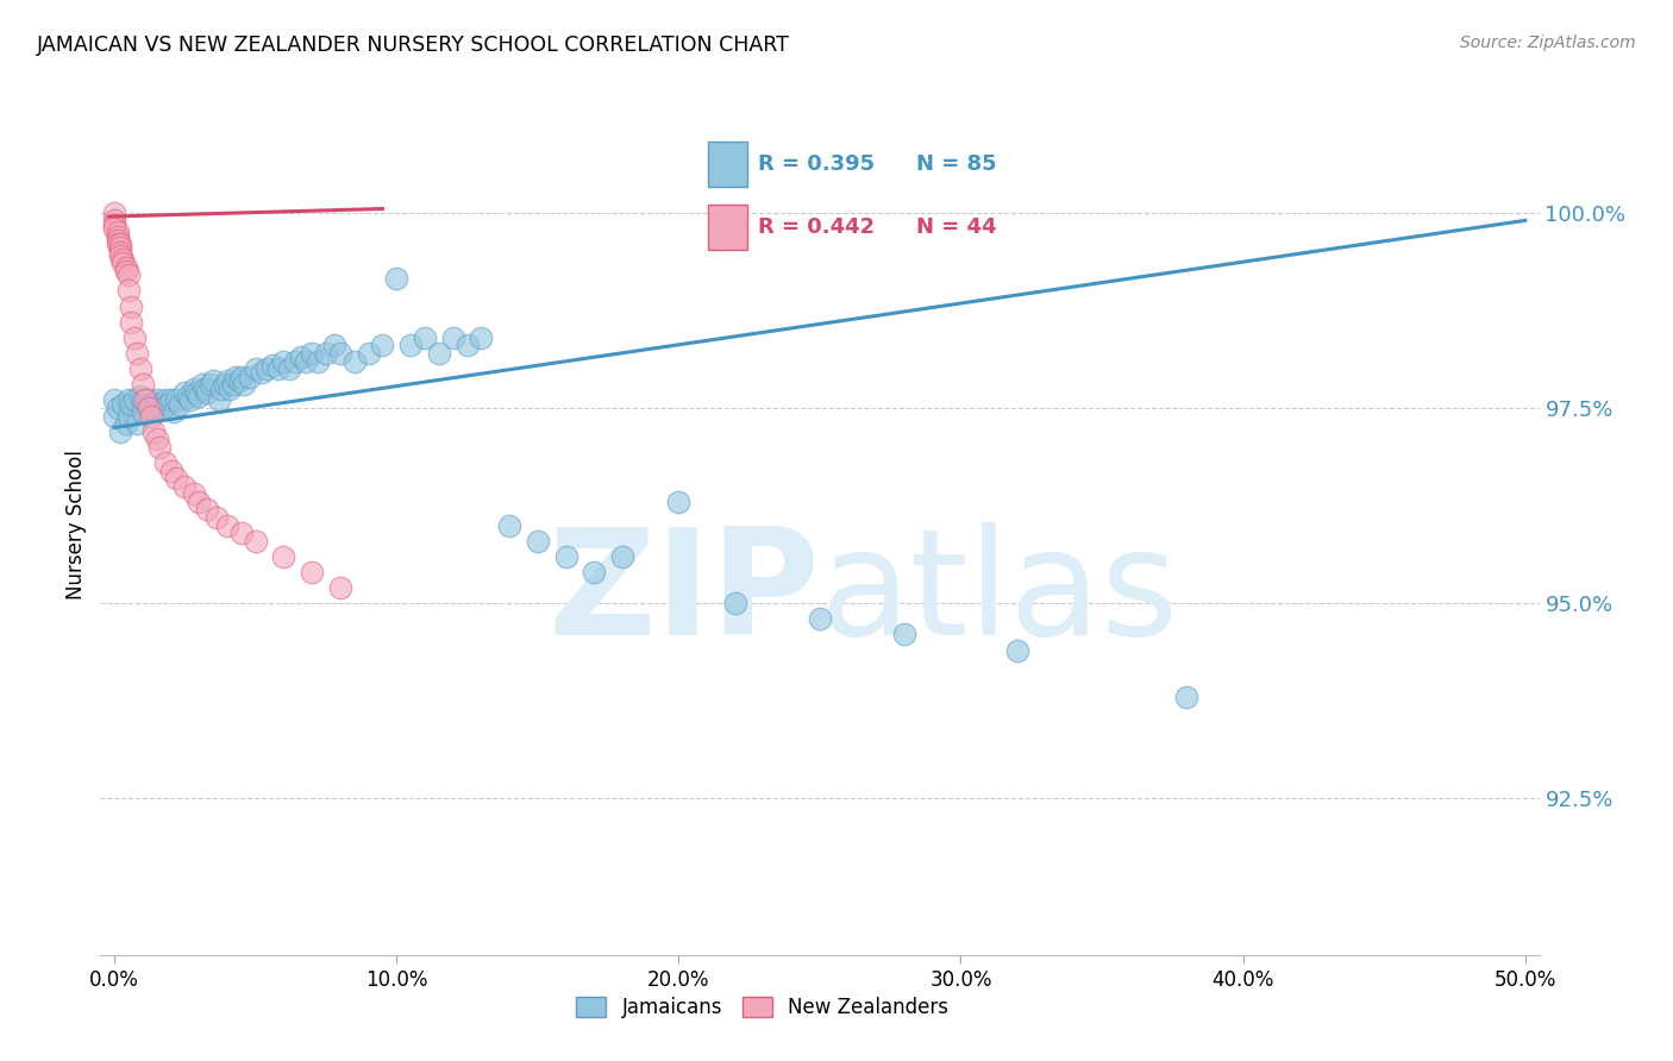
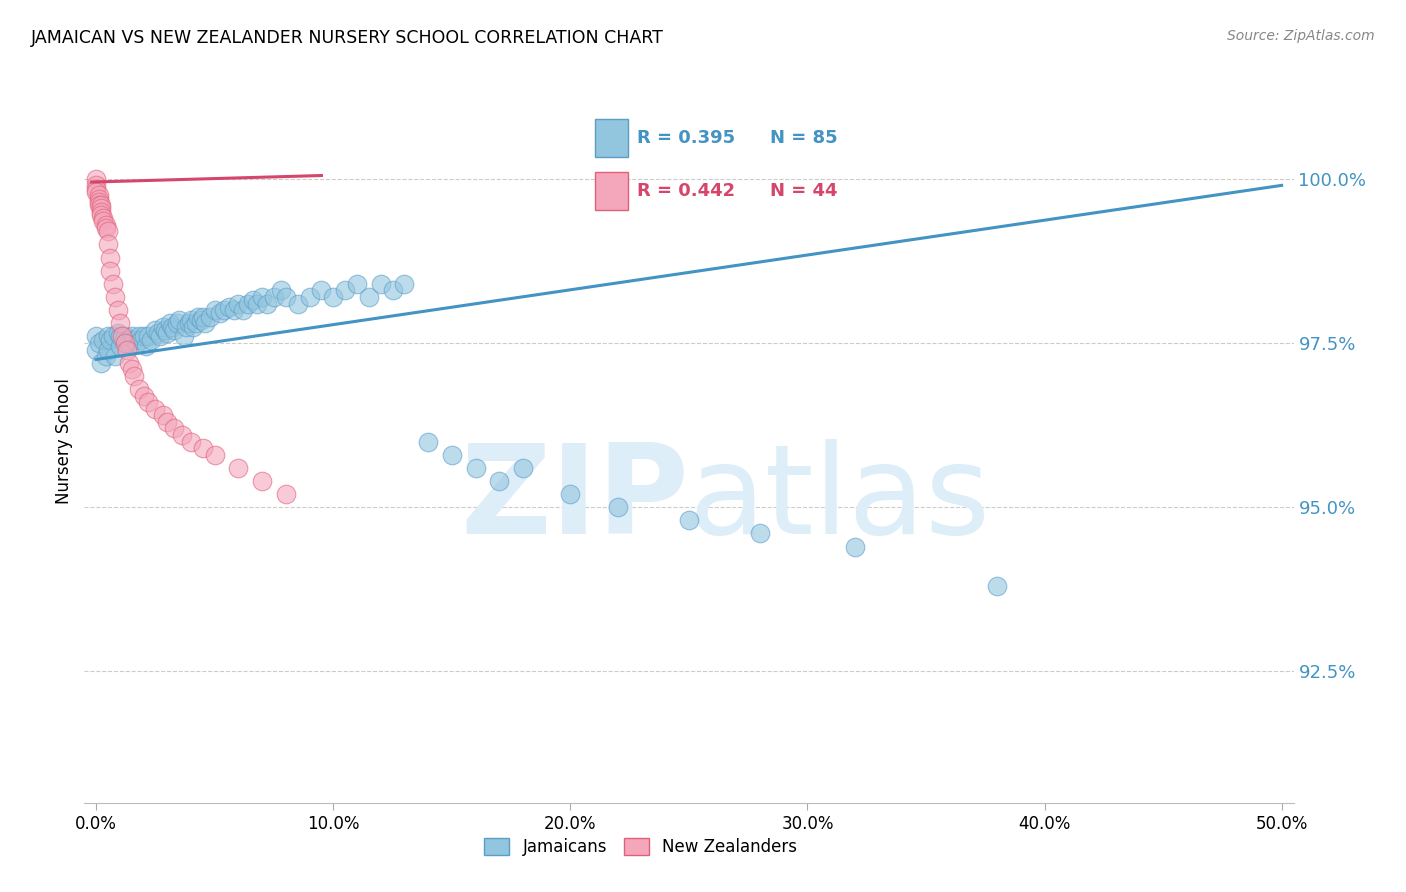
Jamaicans/10.0%: 99.16% -> 98.20%
Jamaicans/20.0%: 96.30% -> 95.20%
